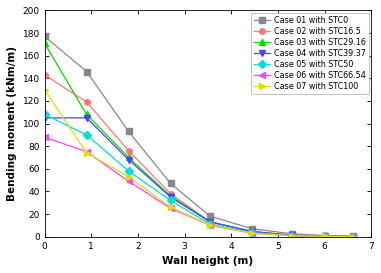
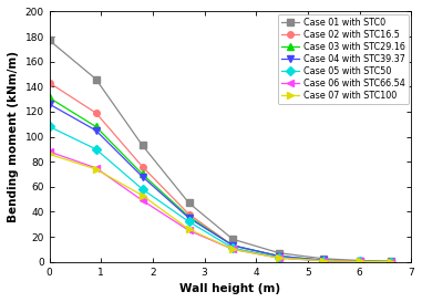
Case 03 with STC29.16/0: 171 -> 131
Case 04 with STC39.37/0: 105 -> 126
Case 07 with STC100/0: 130 -> 86
